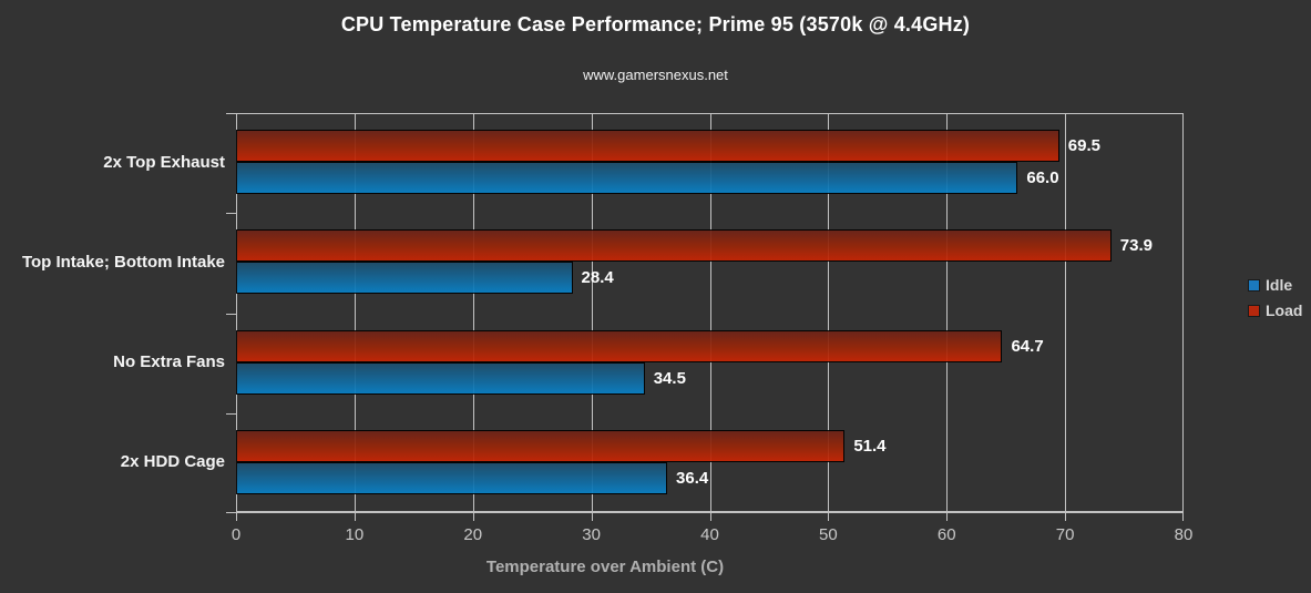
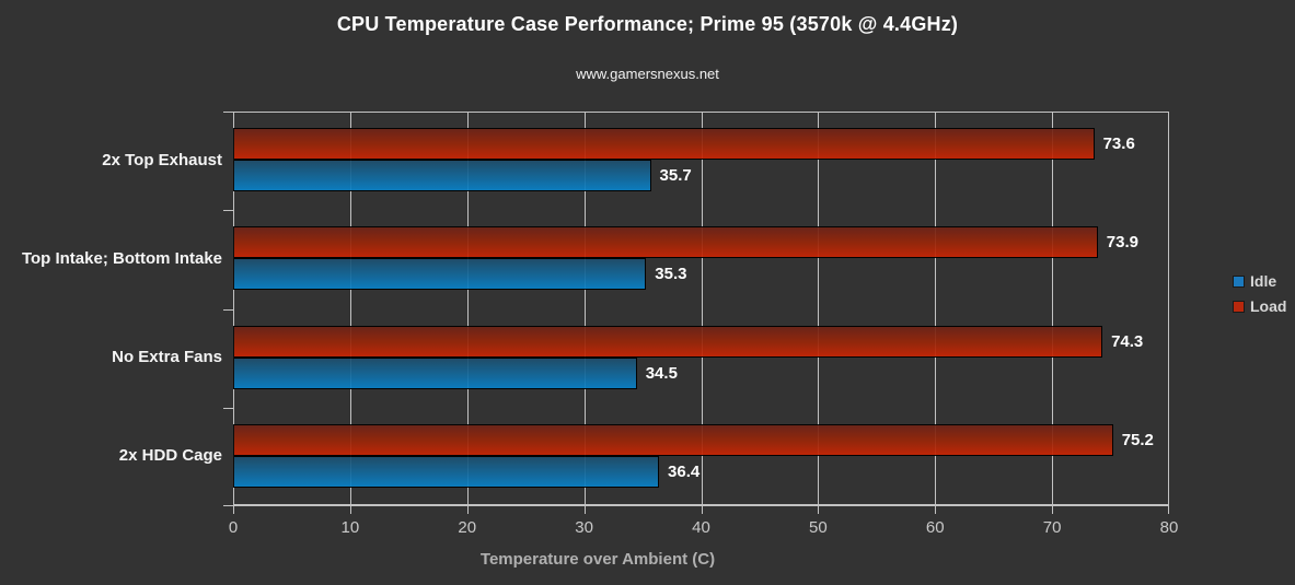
Idle/2x Top Exhaust: 66.0 -> 35.7
Load/2x Top Exhaust: 69.5 -> 73.6
Idle/Top Intake; Bottom Intake: 28.4 -> 35.3
Load/No Extra Fans: 64.7 -> 74.3
Load/2x HDD Cage: 51.4 -> 75.2
